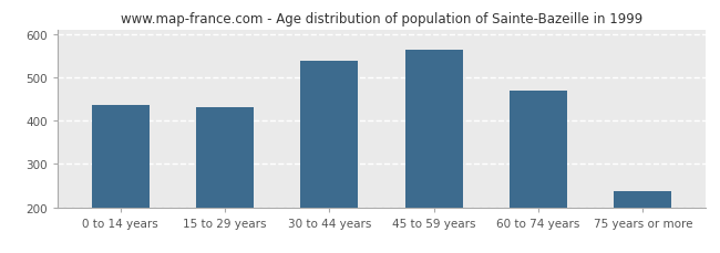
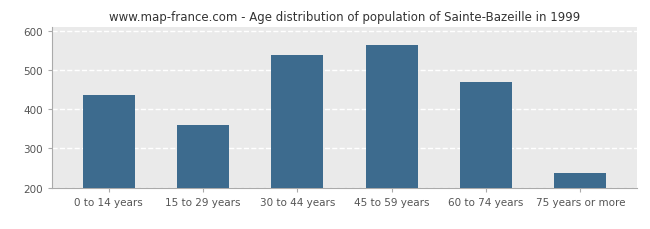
15 to 29 years: 430 -> 360
